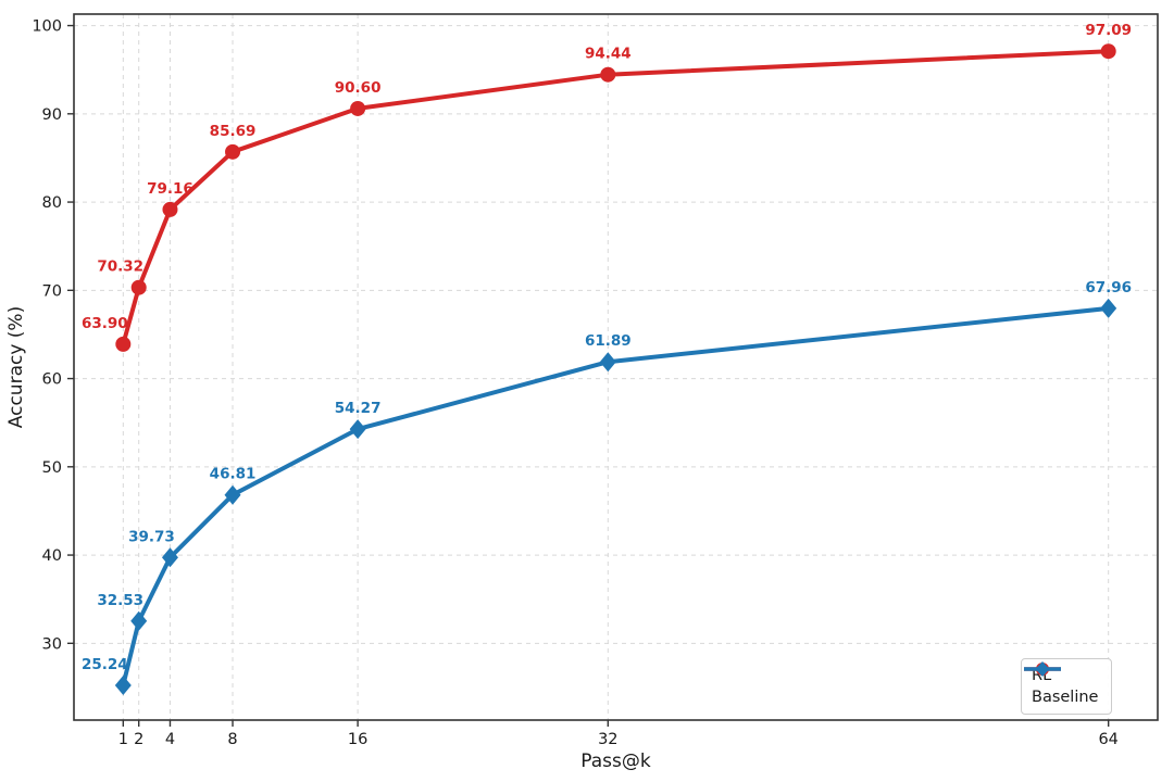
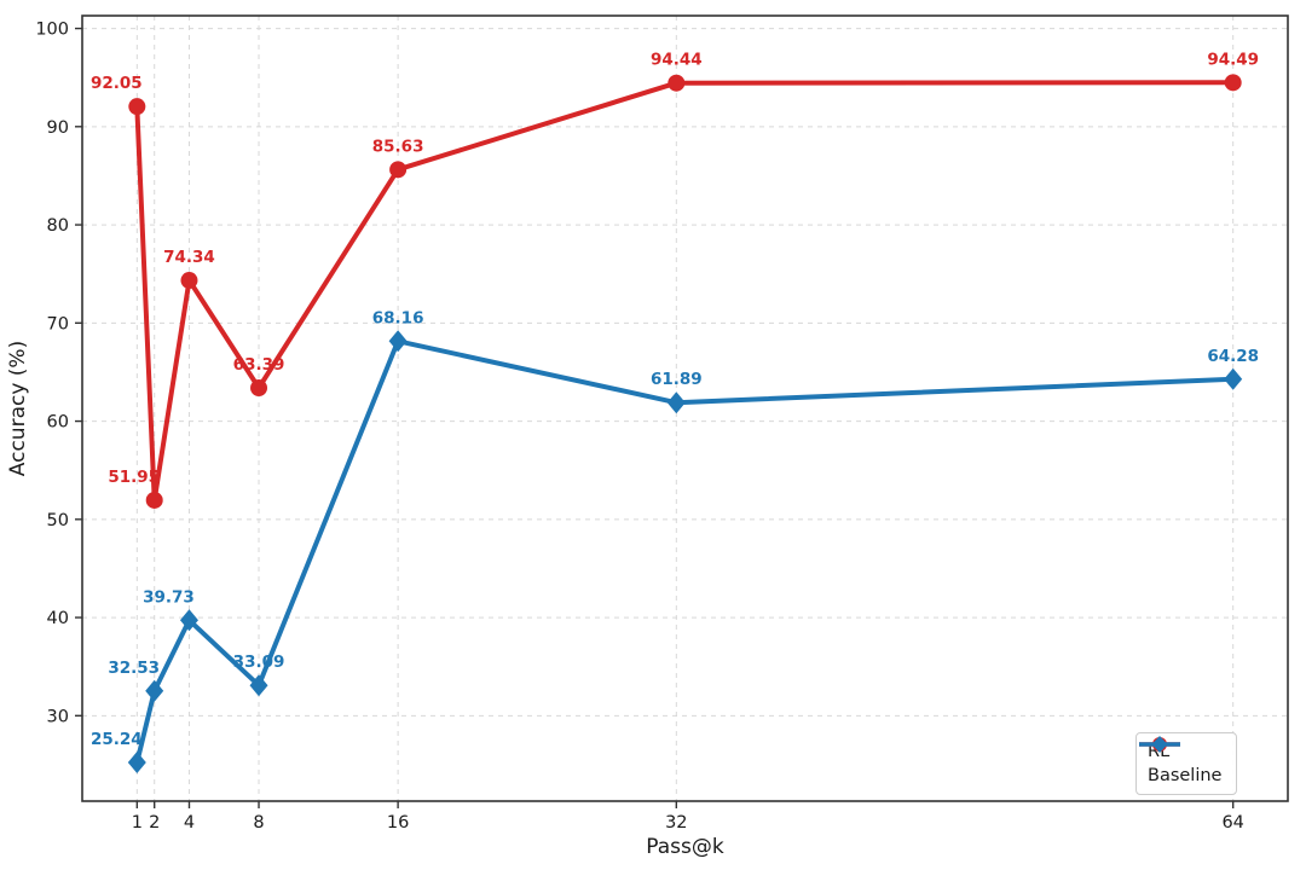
RL/1: 63.90 -> 92.05
RL/2: 70.32 -> 51.95
RL/4: 79.16 -> 74.34
RL/8: 85.69 -> 63.39
Baseline/8: 46.81 -> 33.09
RL/16: 90.60 -> 85.63
Baseline/16: 54.27 -> 68.16
RL/64: 97.09 -> 94.49
Baseline/64: 67.96 -> 64.28
